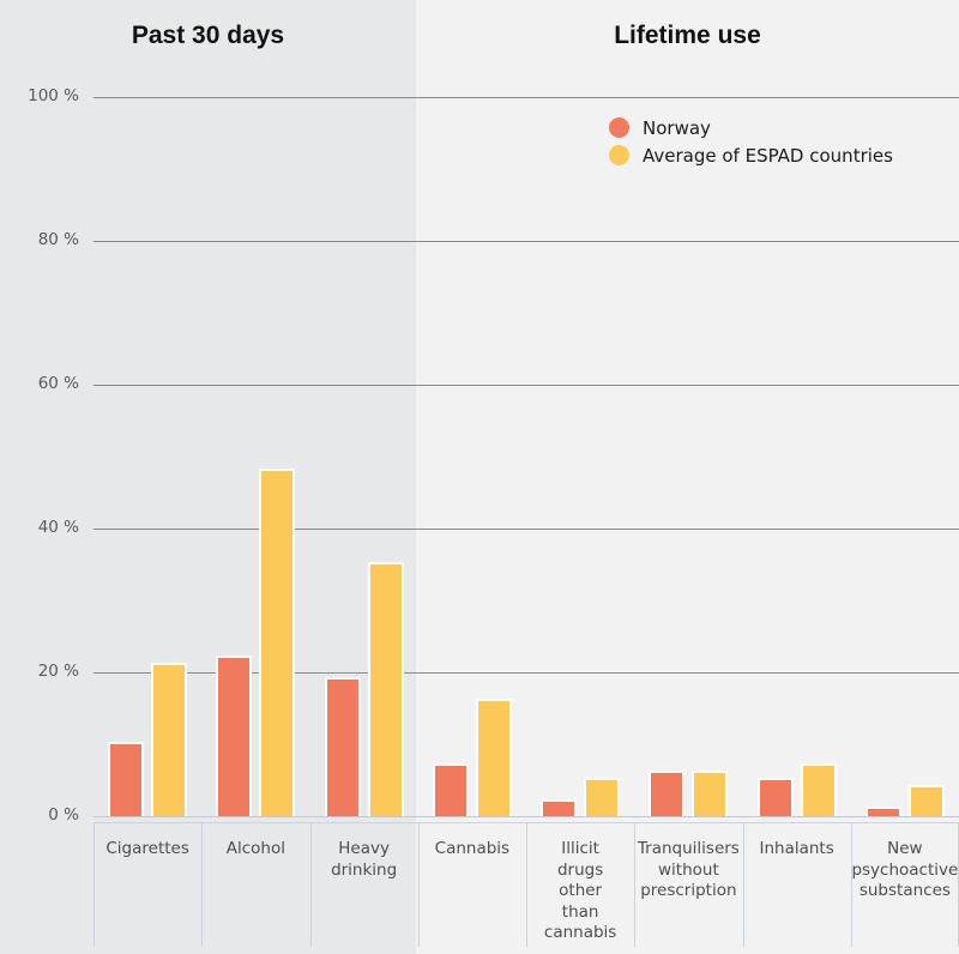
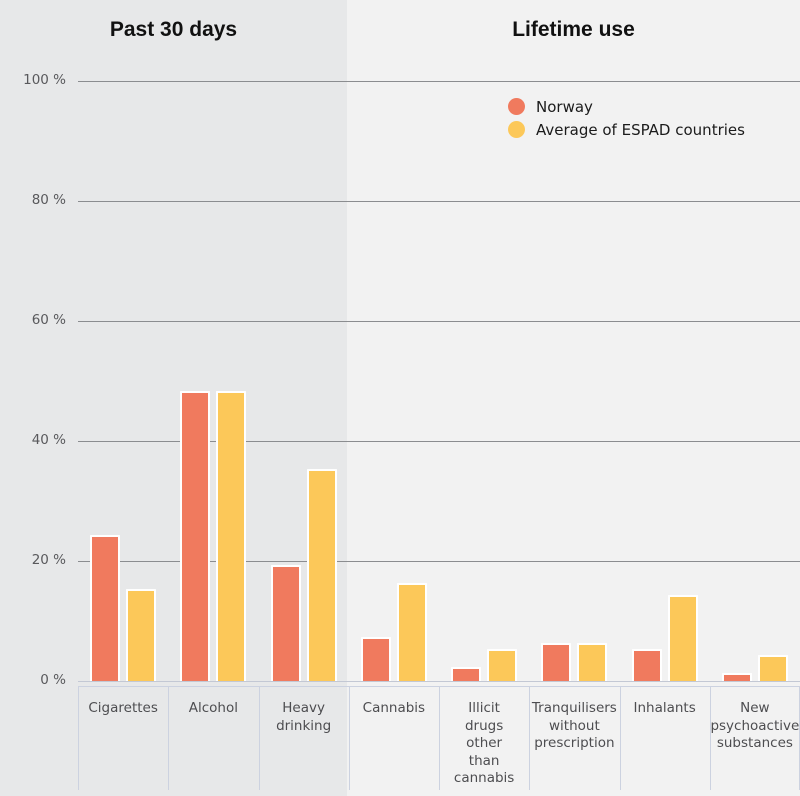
Norway/Cigarettes: 10% -> 24%
Average of ESPAD countries/Cigarettes: 21% -> 15%
Norway/Alcohol: 22% -> 48%
Average of ESPAD countries/Inhalants: 7% -> 14%
